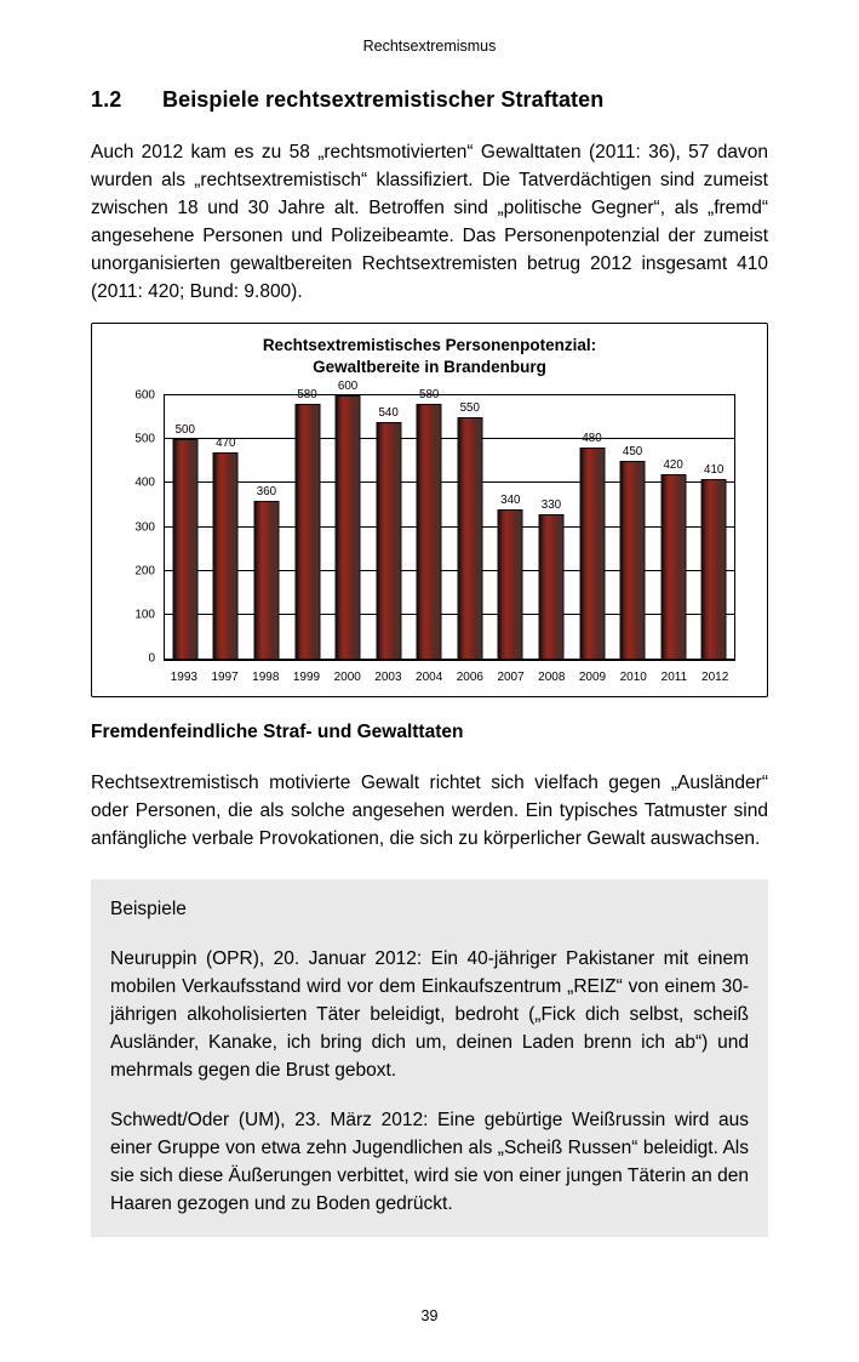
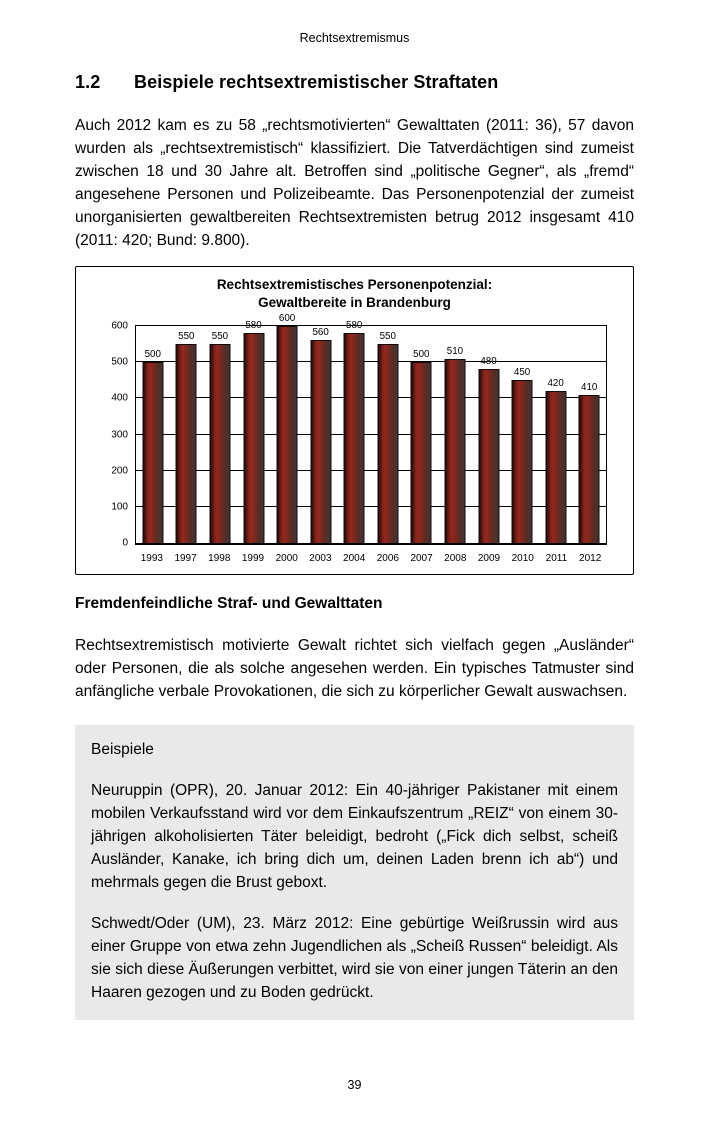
1997: 470 -> 550
1998: 360 -> 550
2003: 540 -> 560
2007: 340 -> 500
2008: 330 -> 510
